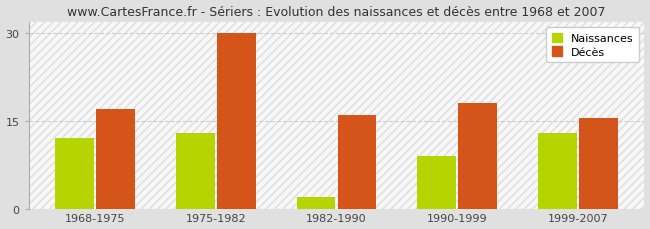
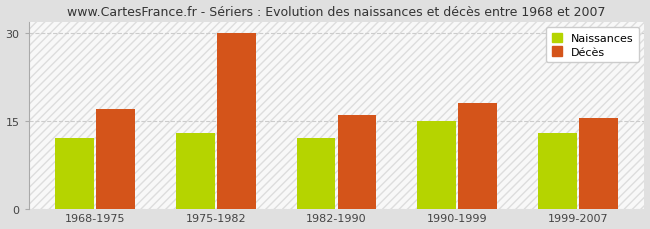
Naissances/1982-1990: 2 -> 12
Naissances/1990-1999: 9 -> 15
